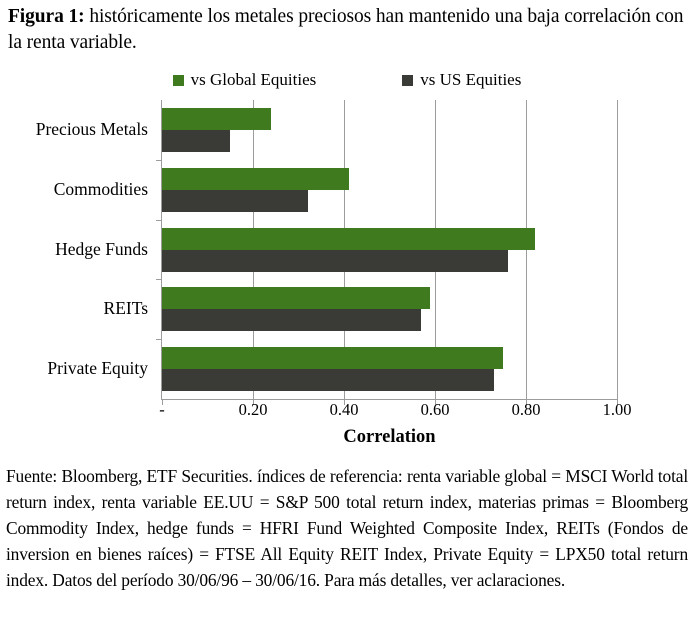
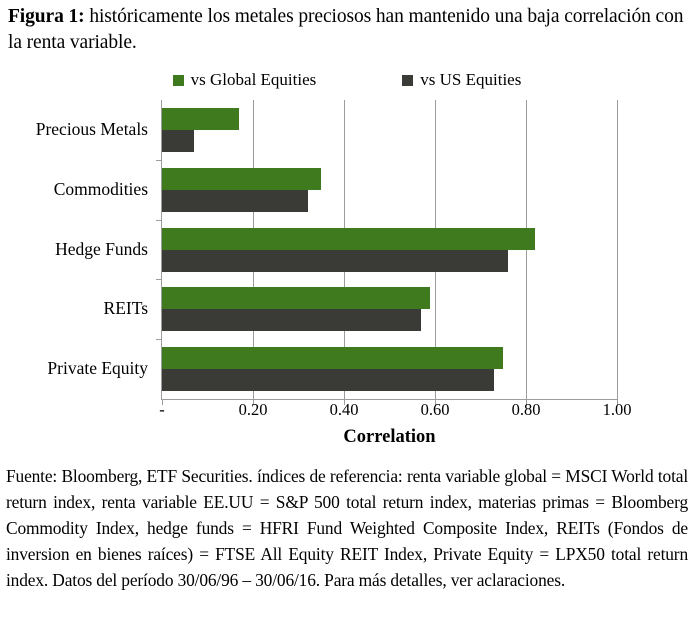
vs Global Equities/Precious Metals: 0.24 -> 0.17
vs US Equities/Precious Metals: 0.15 -> 0.07
vs Global Equities/Commodities: 0.41 -> 0.35
